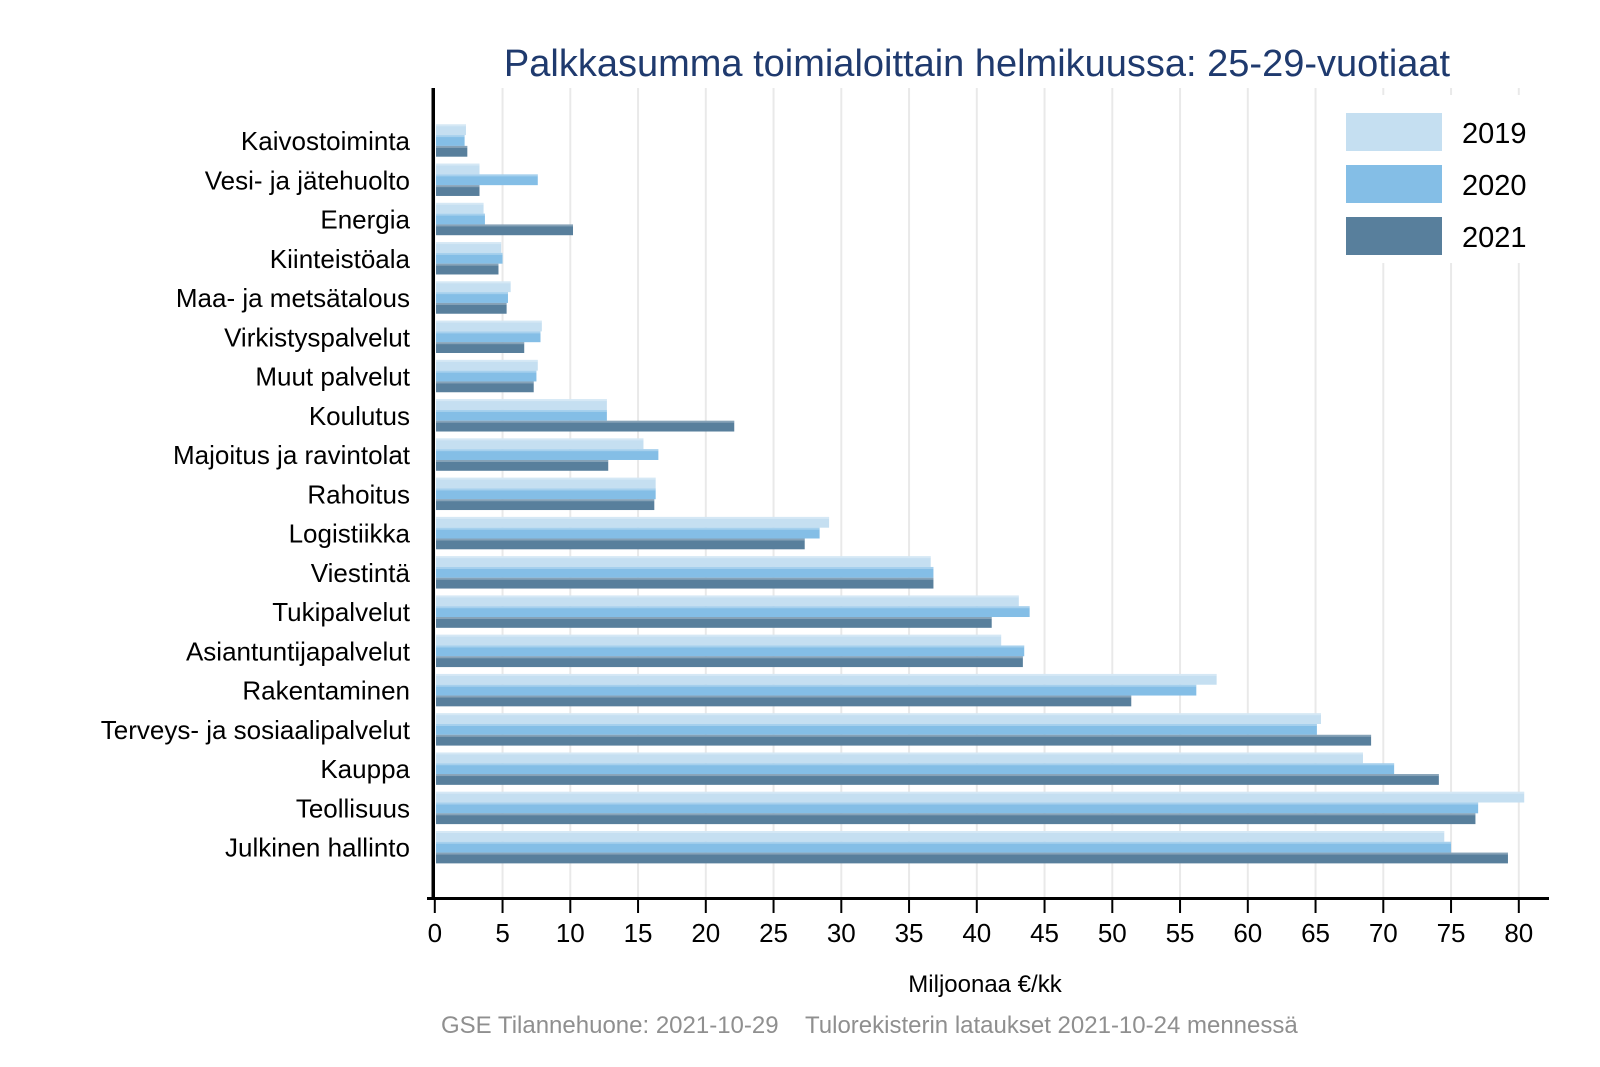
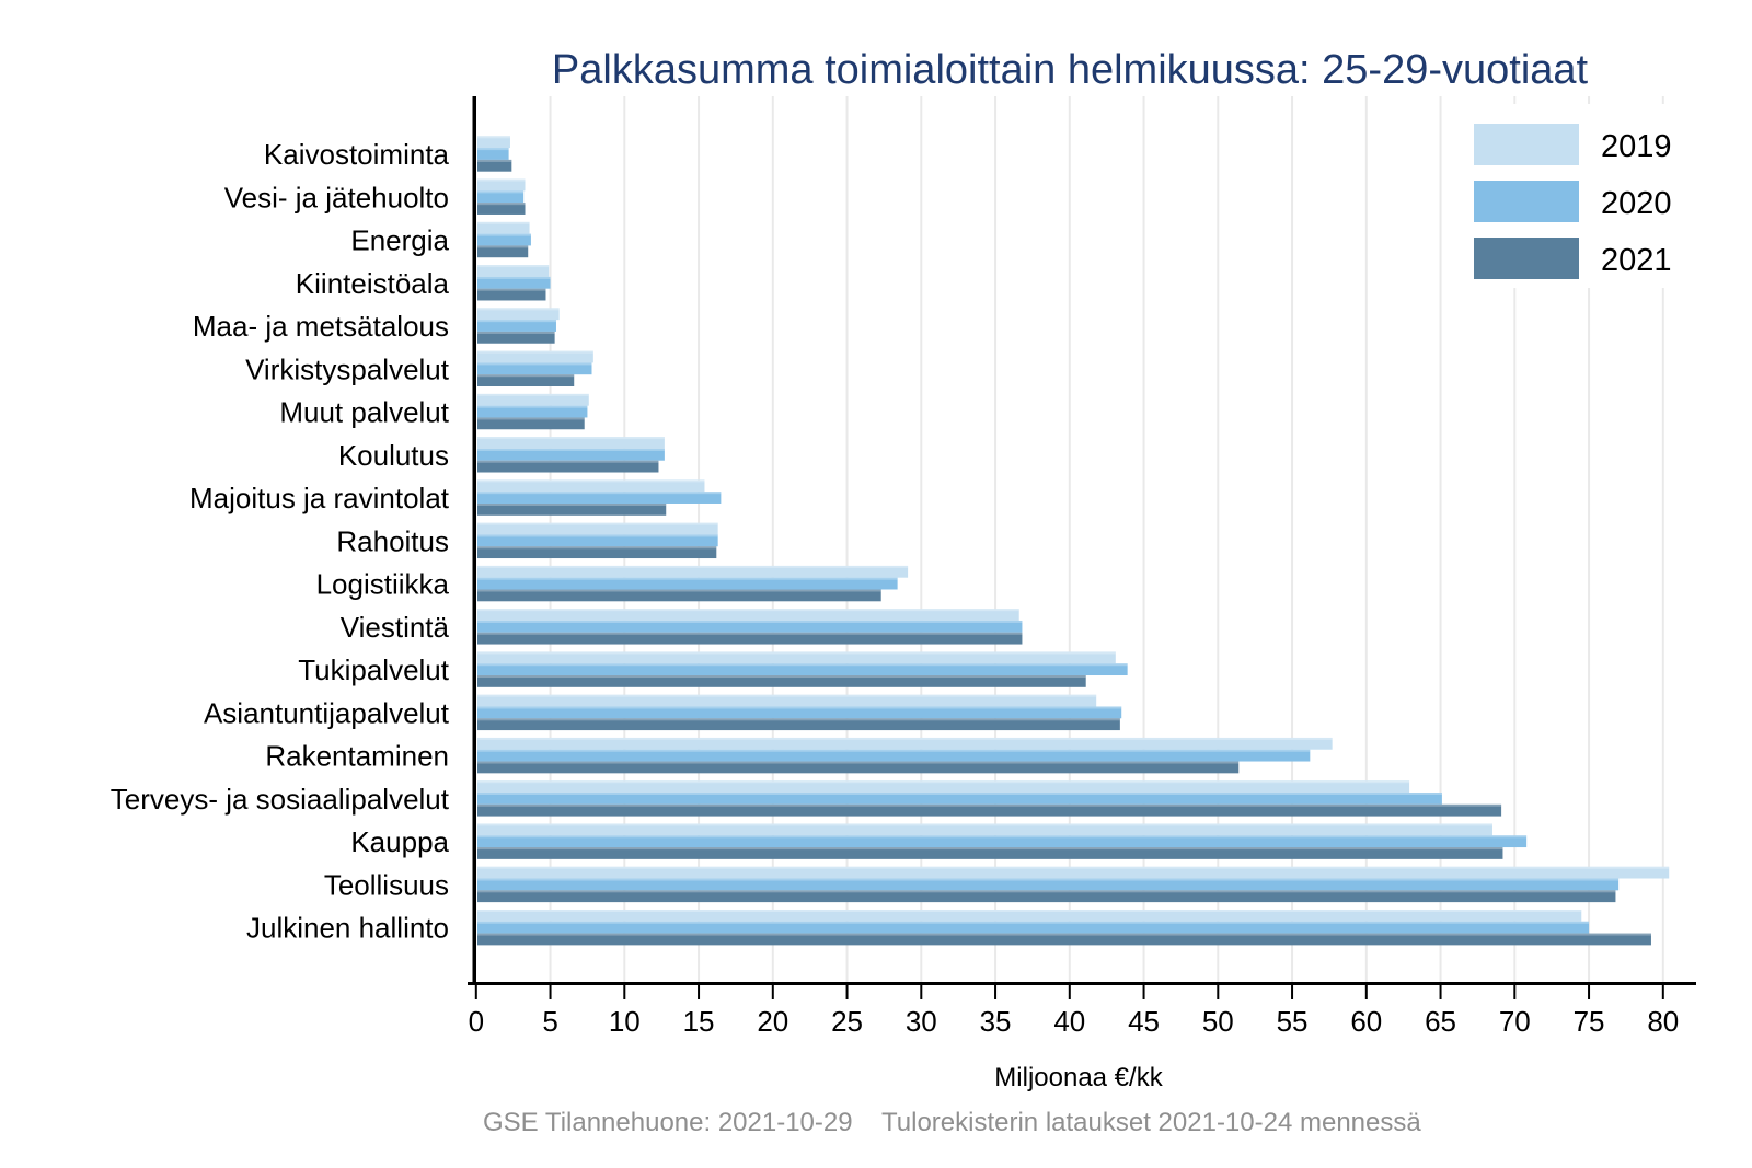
2020/Vesi- ja jätehuolto: 7.6 -> 3.2
2021/Energia: 10.2 -> 3.5
2021/Koulutus: 22.1 -> 12.3
2019/Terveys- ja sosiaalipalvelut: 65.4 -> 62.9
2021/Kauppa: 74.1 -> 69.2
